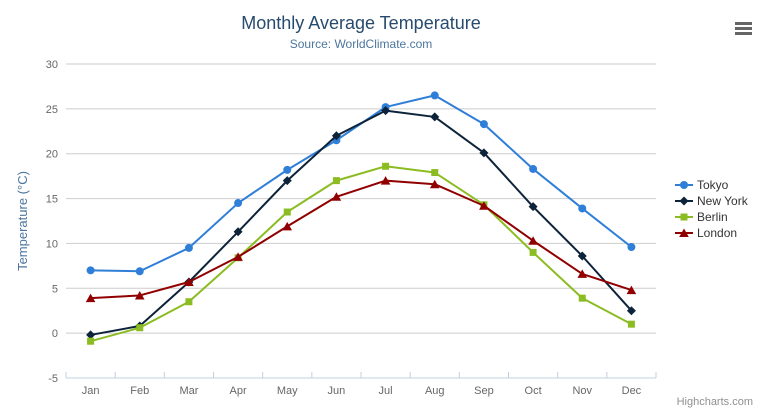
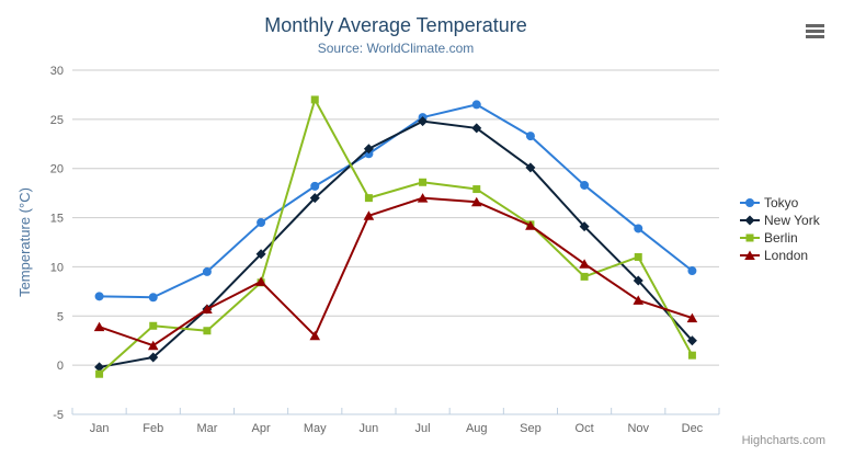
Berlin/Feb: 1 -> 4
London/Feb: 4 -> 2
Berlin/May: 14 -> 27
London/May: 12 -> 3
Berlin/Nov: 4 -> 11
